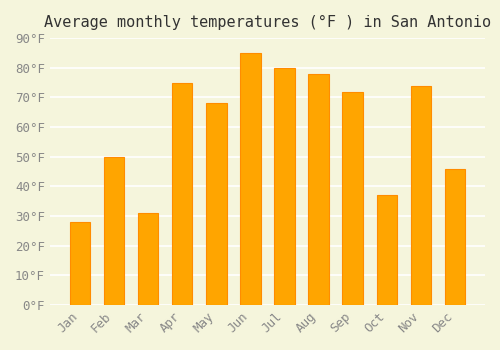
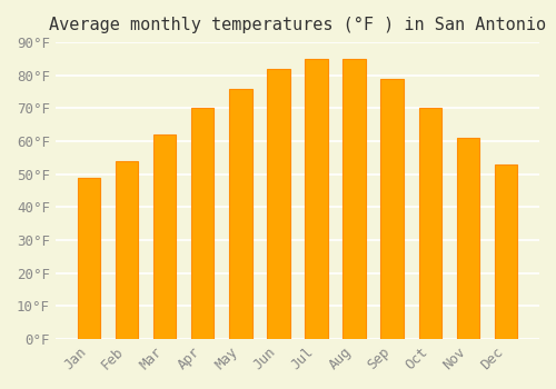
Jan: 28°F -> 49°F
Feb: 50°F -> 54°F
Mar: 31°F -> 62°F
Apr: 75°F -> 70°F
May: 68°F -> 76°F
Jun: 85°F -> 82°F
Jul: 80°F -> 85°F
Aug: 78°F -> 85°F
Sep: 72°F -> 79°F
Oct: 37°F -> 70°F
Nov: 74°F -> 61°F
Dec: 46°F -> 53°F
